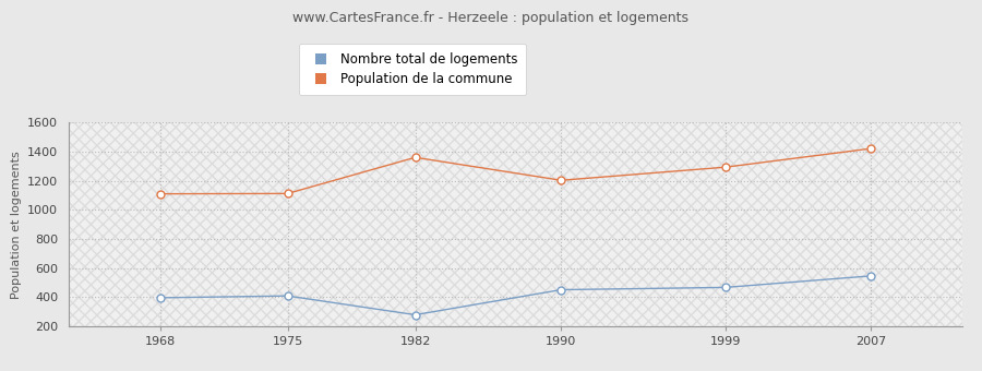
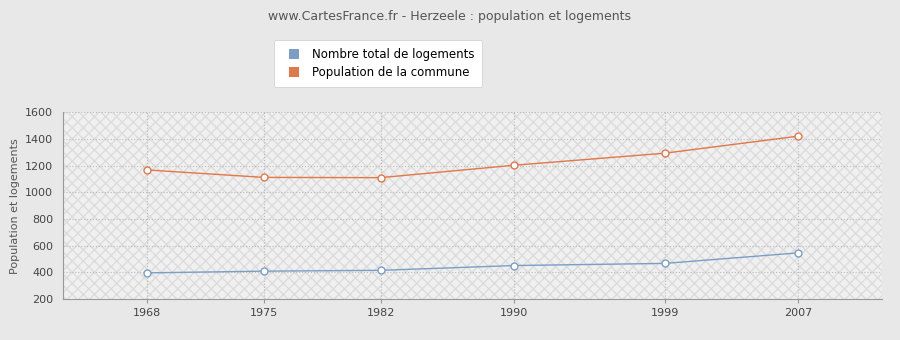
Population de la commune/1968: 1110 -> 1170
Nombre total de logements/1982: 280 -> 420
Population de la commune/1982: 1360 -> 1110
